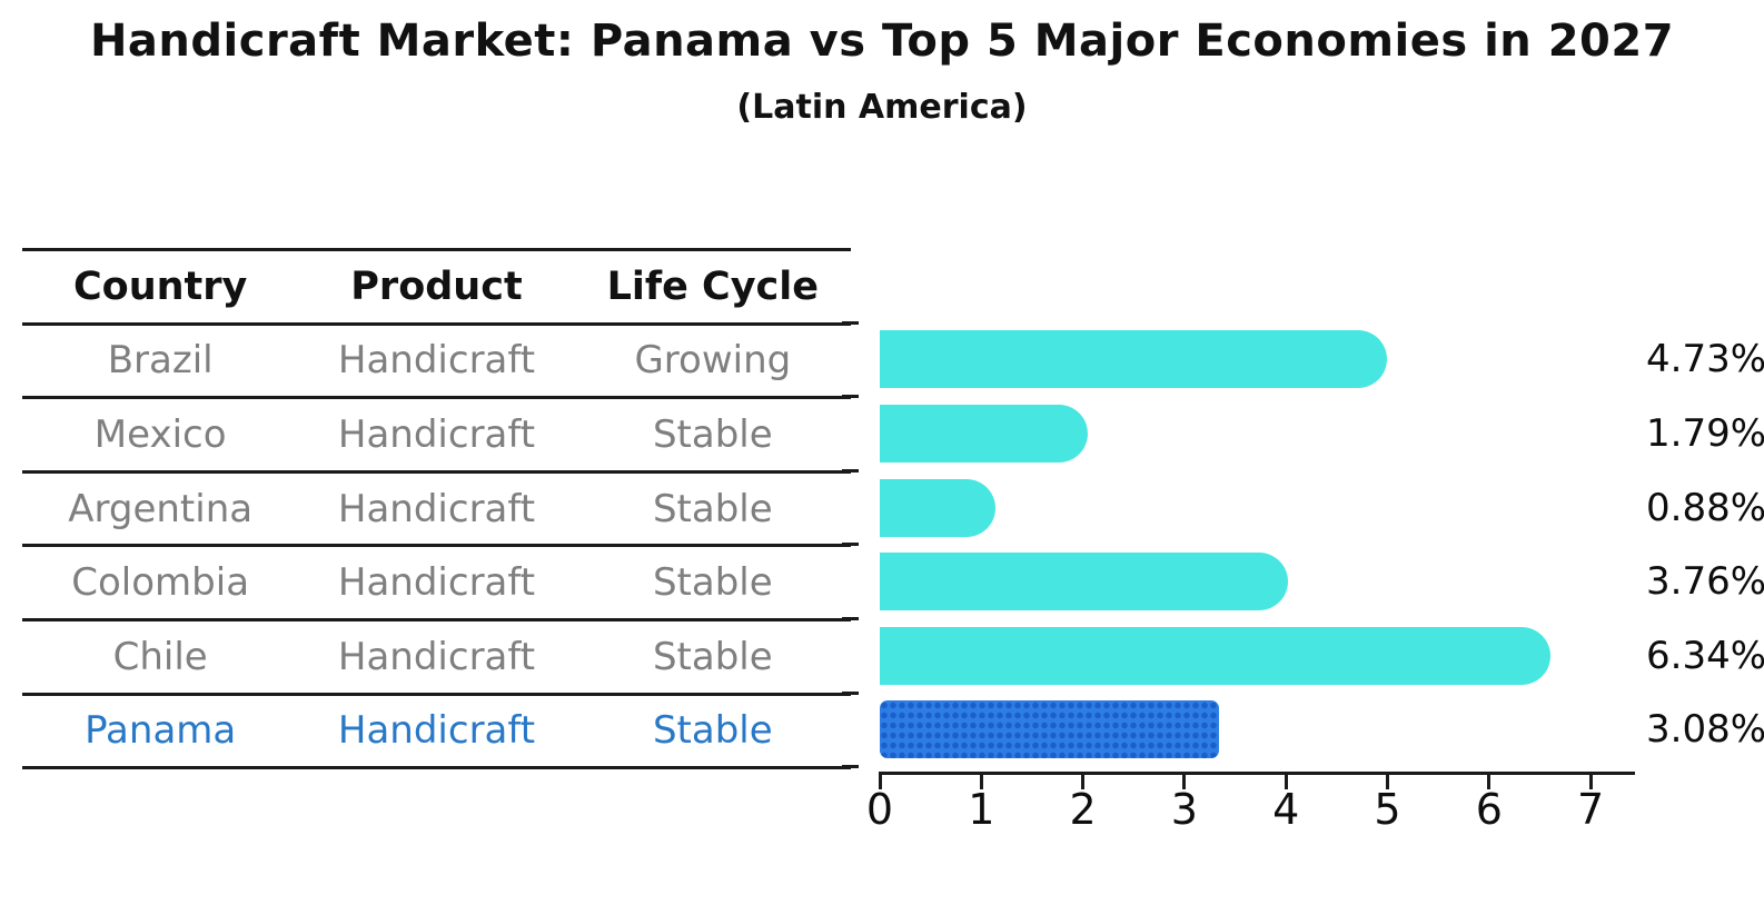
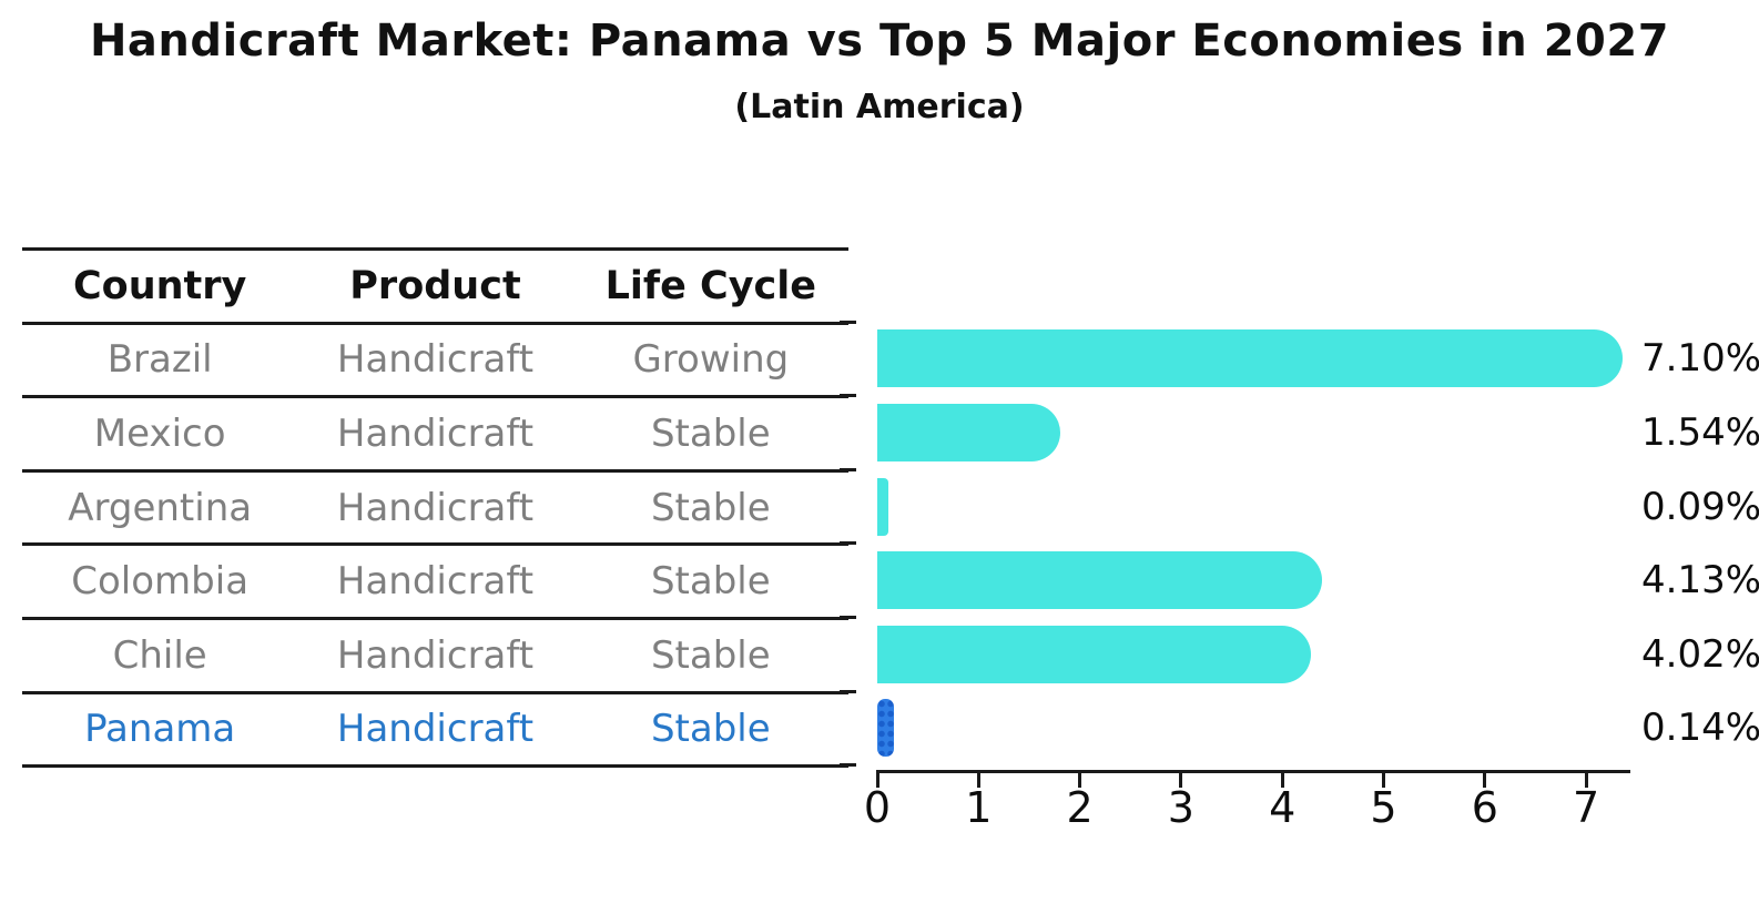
Brazil: 4.73% -> 7.10%
Mexico: 1.79% -> 1.54%
Argentina: 0.88% -> 0.09%
Colombia: 3.76% -> 4.13%
Chile: 6.34% -> 4.02%
Panama: 3.08% -> 0.14%
